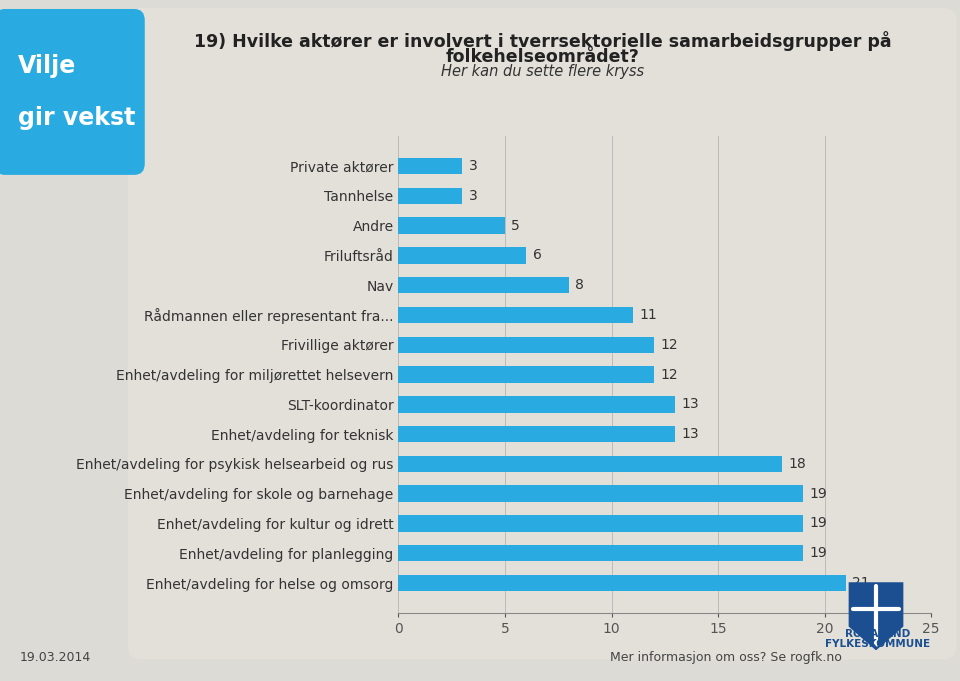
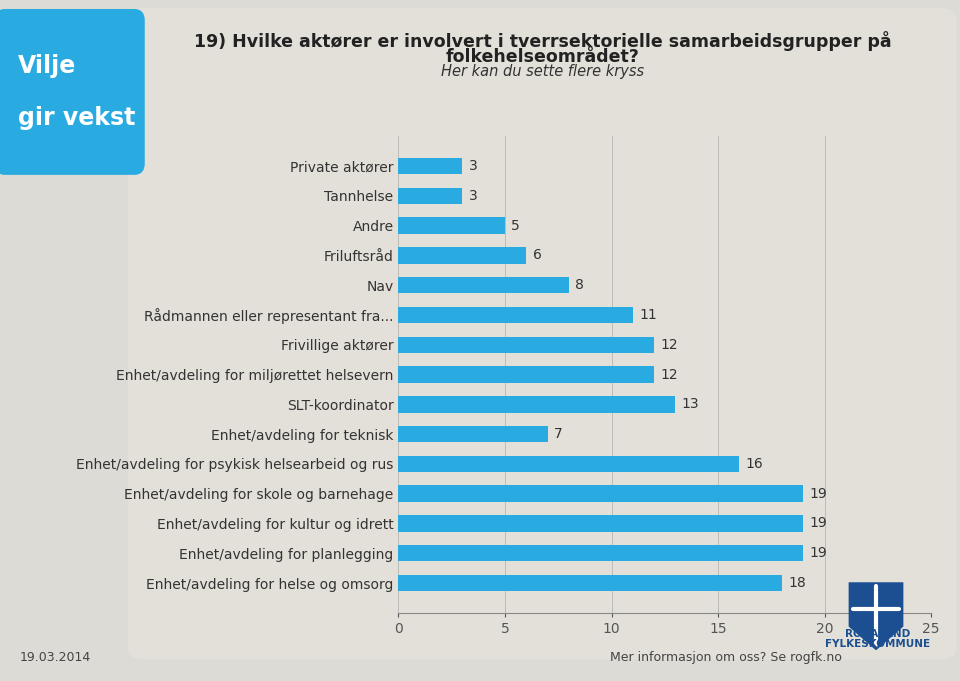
Enhet/avdeling for teknisk: 13 -> 7
Enhet/avdeling for psykisk helsearbeid og rus: 18 -> 16
Enhet/avdeling for helse og omsorg: 21 -> 18
